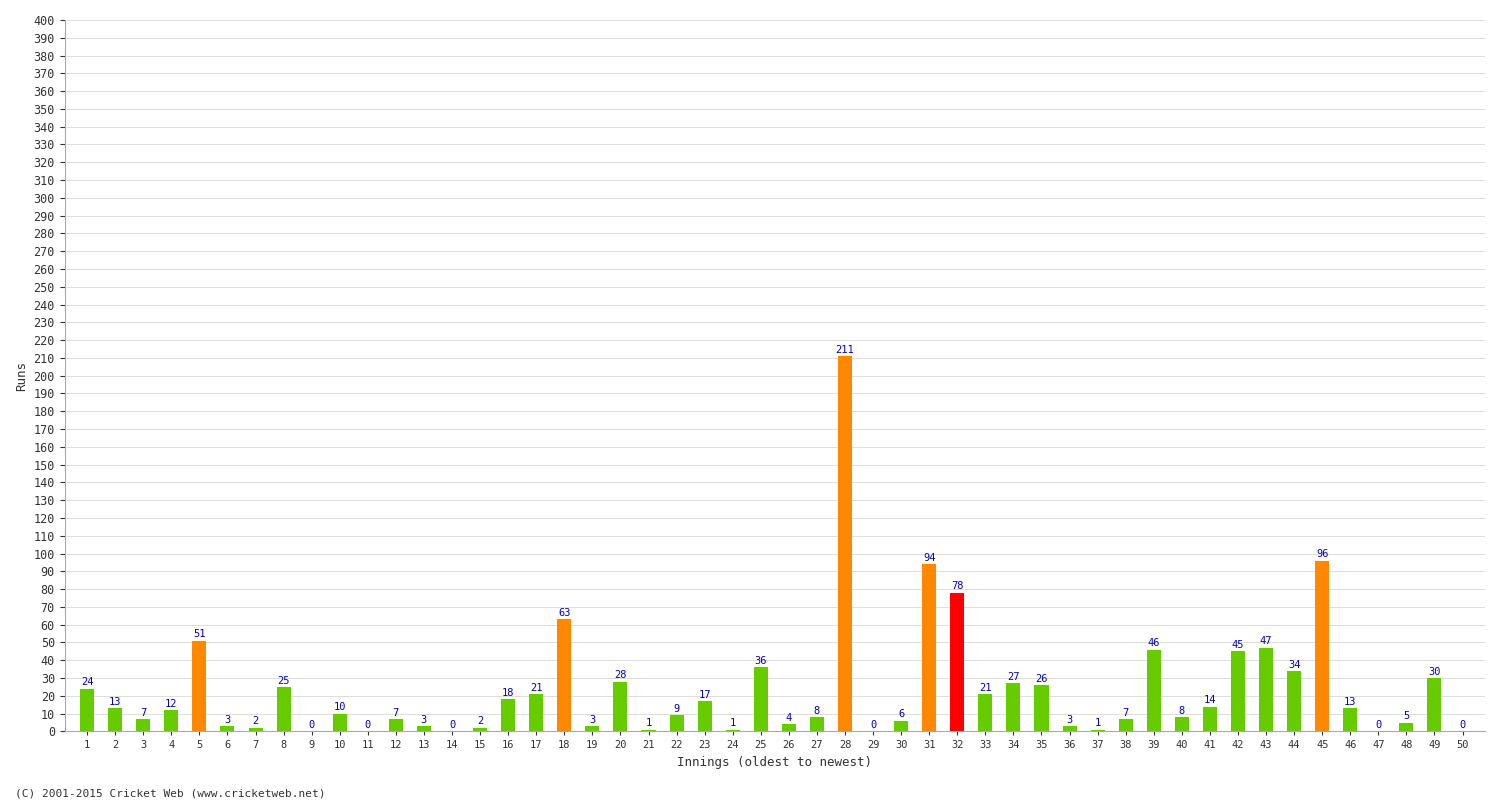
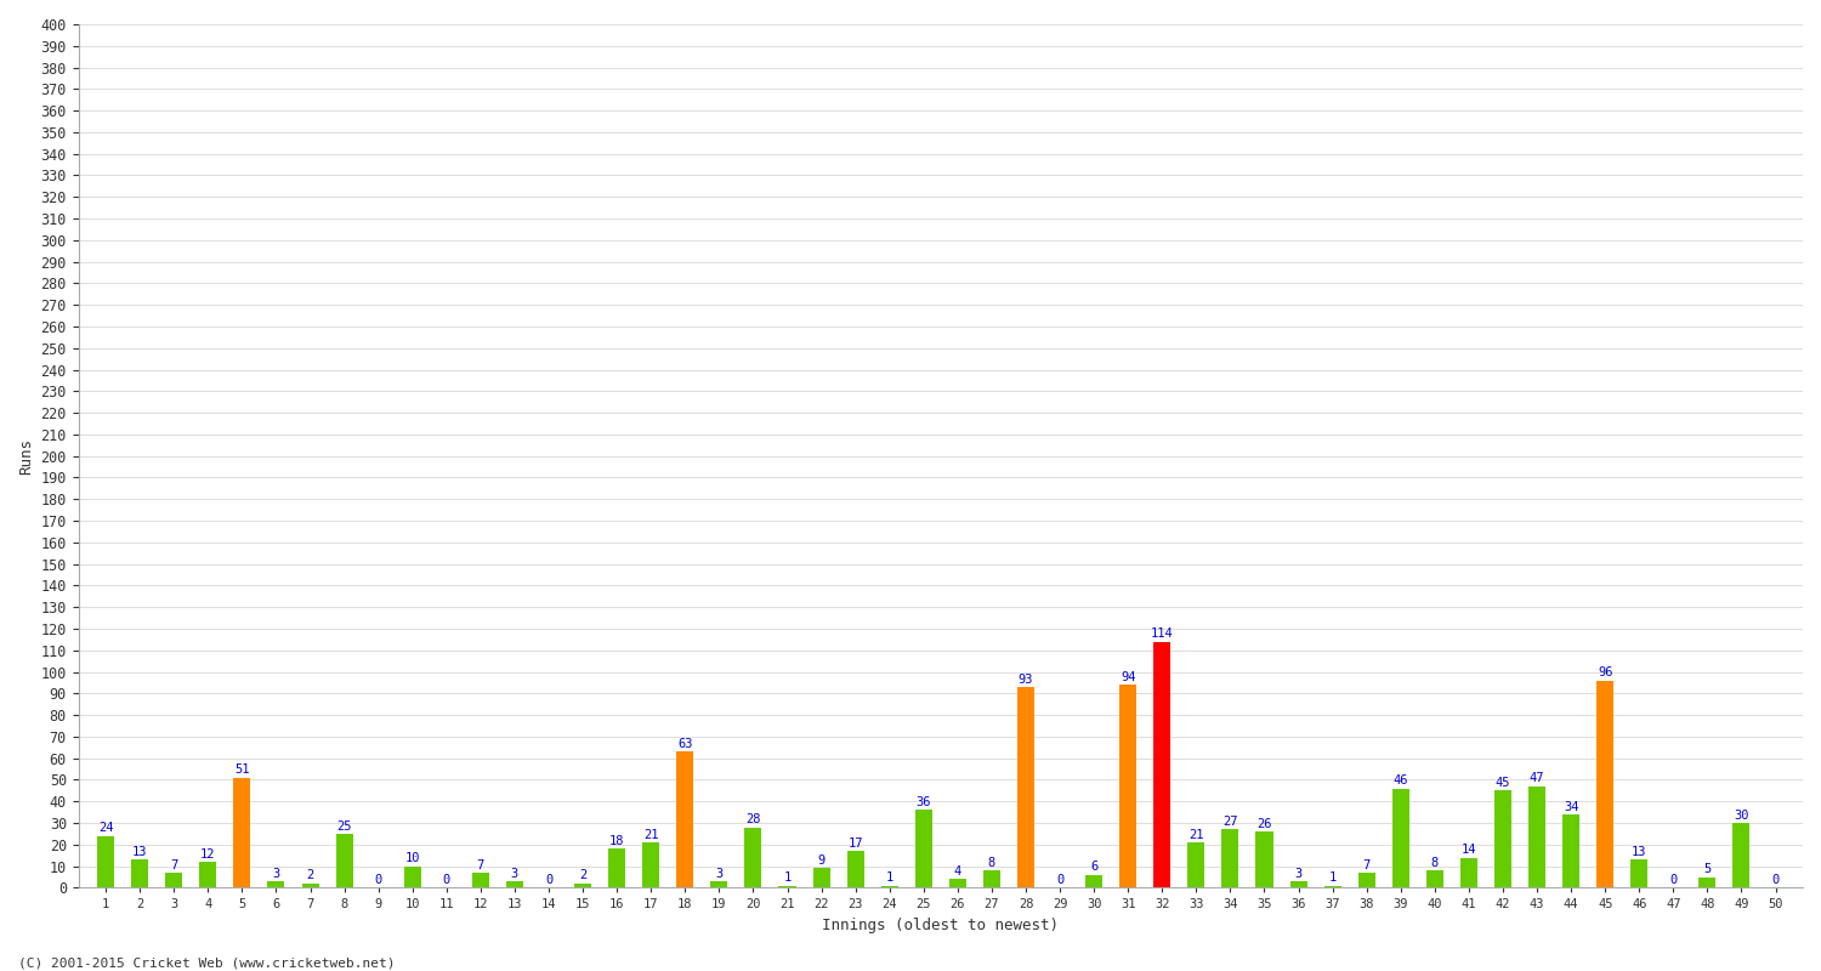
28: 211 -> 93
32: 78 -> 114
